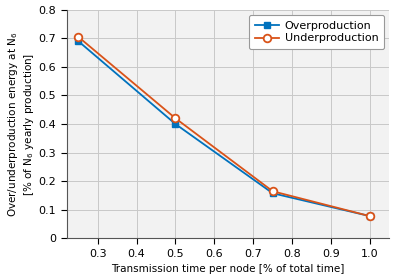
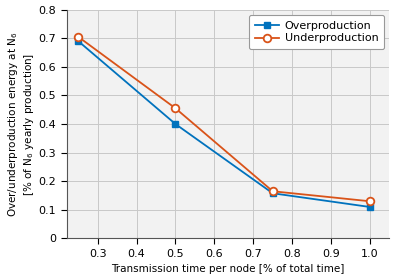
Underproduction/0.5: 0.420 -> 0.455
Overproduction/1.0: 0.078 -> 0.110
Underproduction/1.0: 0.078 -> 0.130
